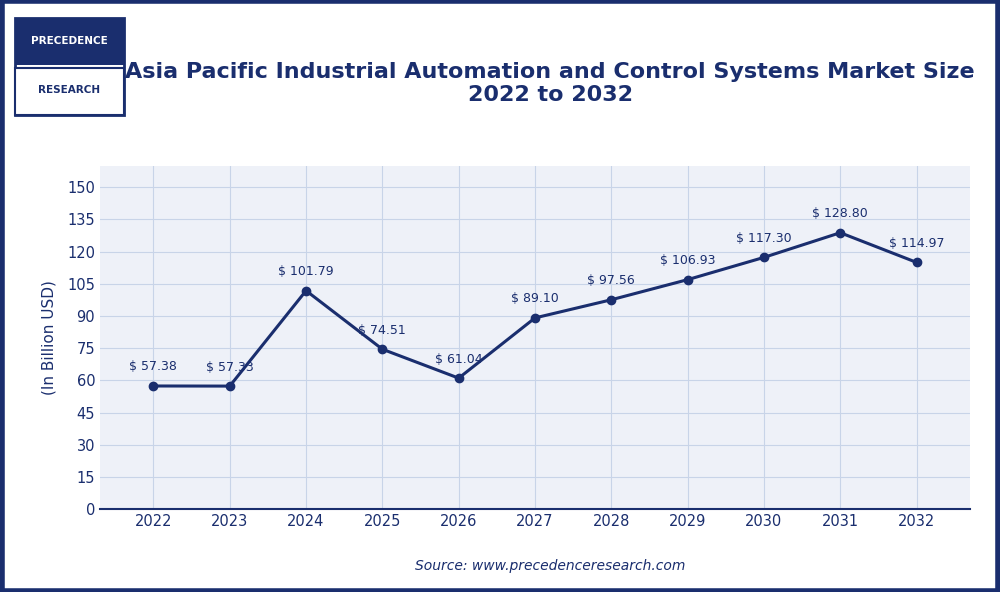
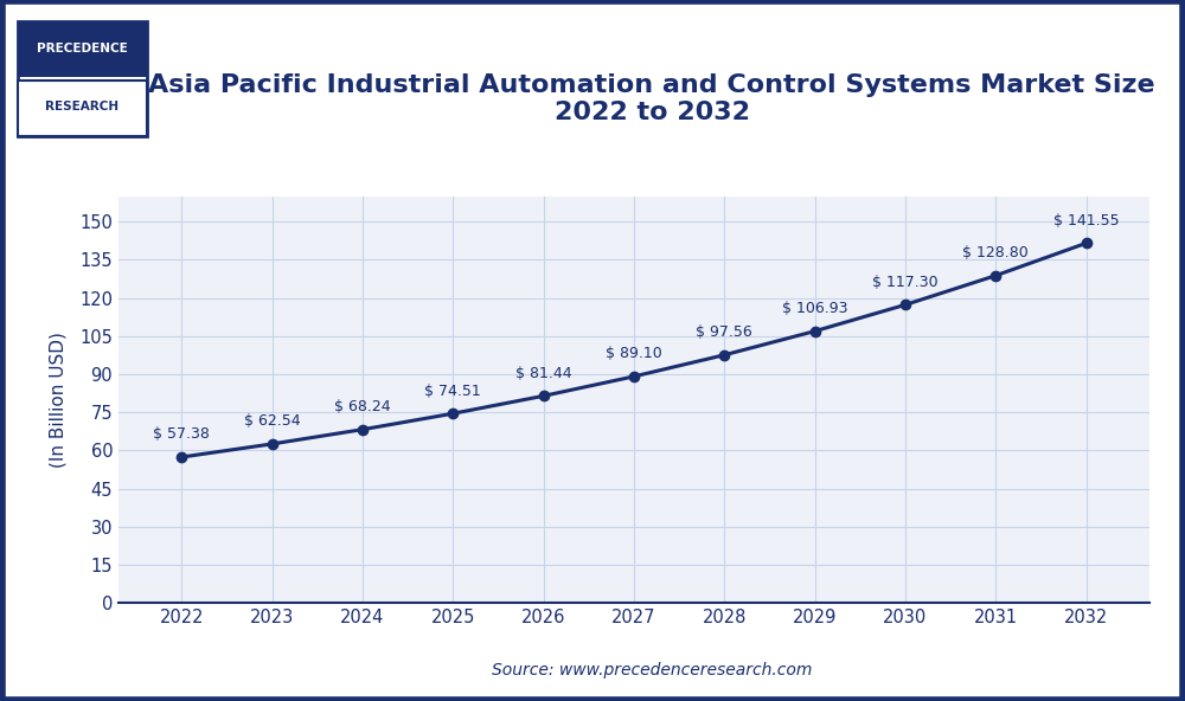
2023: 57.33 -> 62.54
2024: 101.79 -> 68.24
2026: 61.04 -> 81.44
2032: 114.97 -> 141.55
